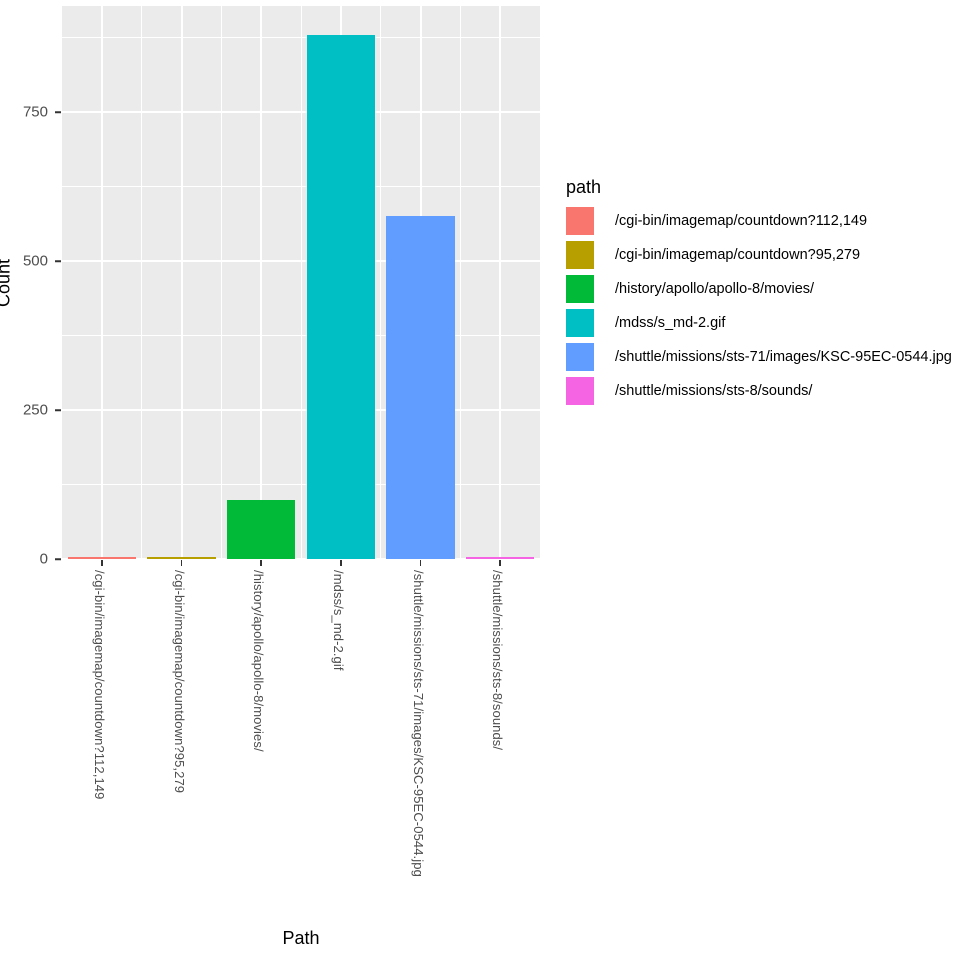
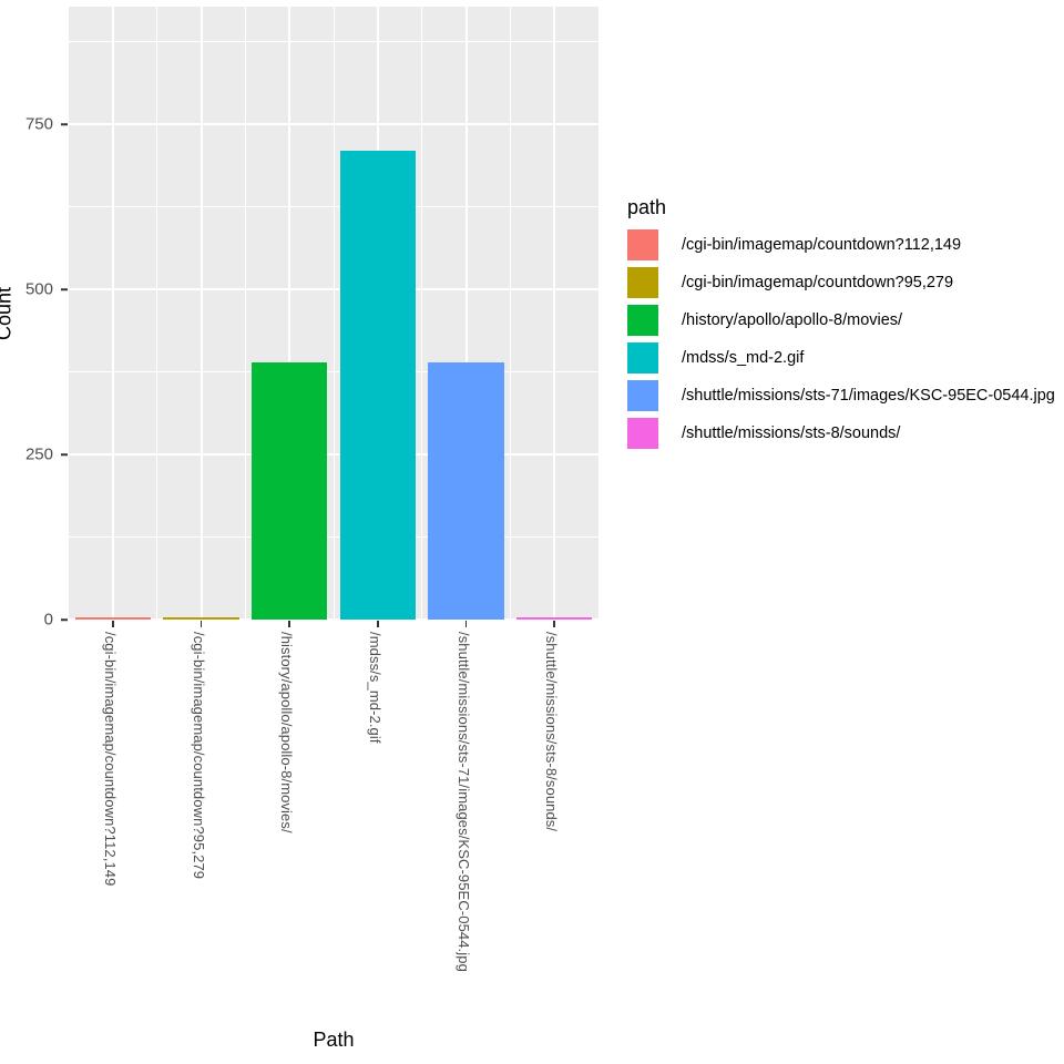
/history/apollo/apollo-8/movies/: 100 -> 390
/mdss/s_md-2.gif: 880 -> 710
/shuttle/missions/sts-71/images/KSC-95EC-0544.jpg: 580 -> 390
